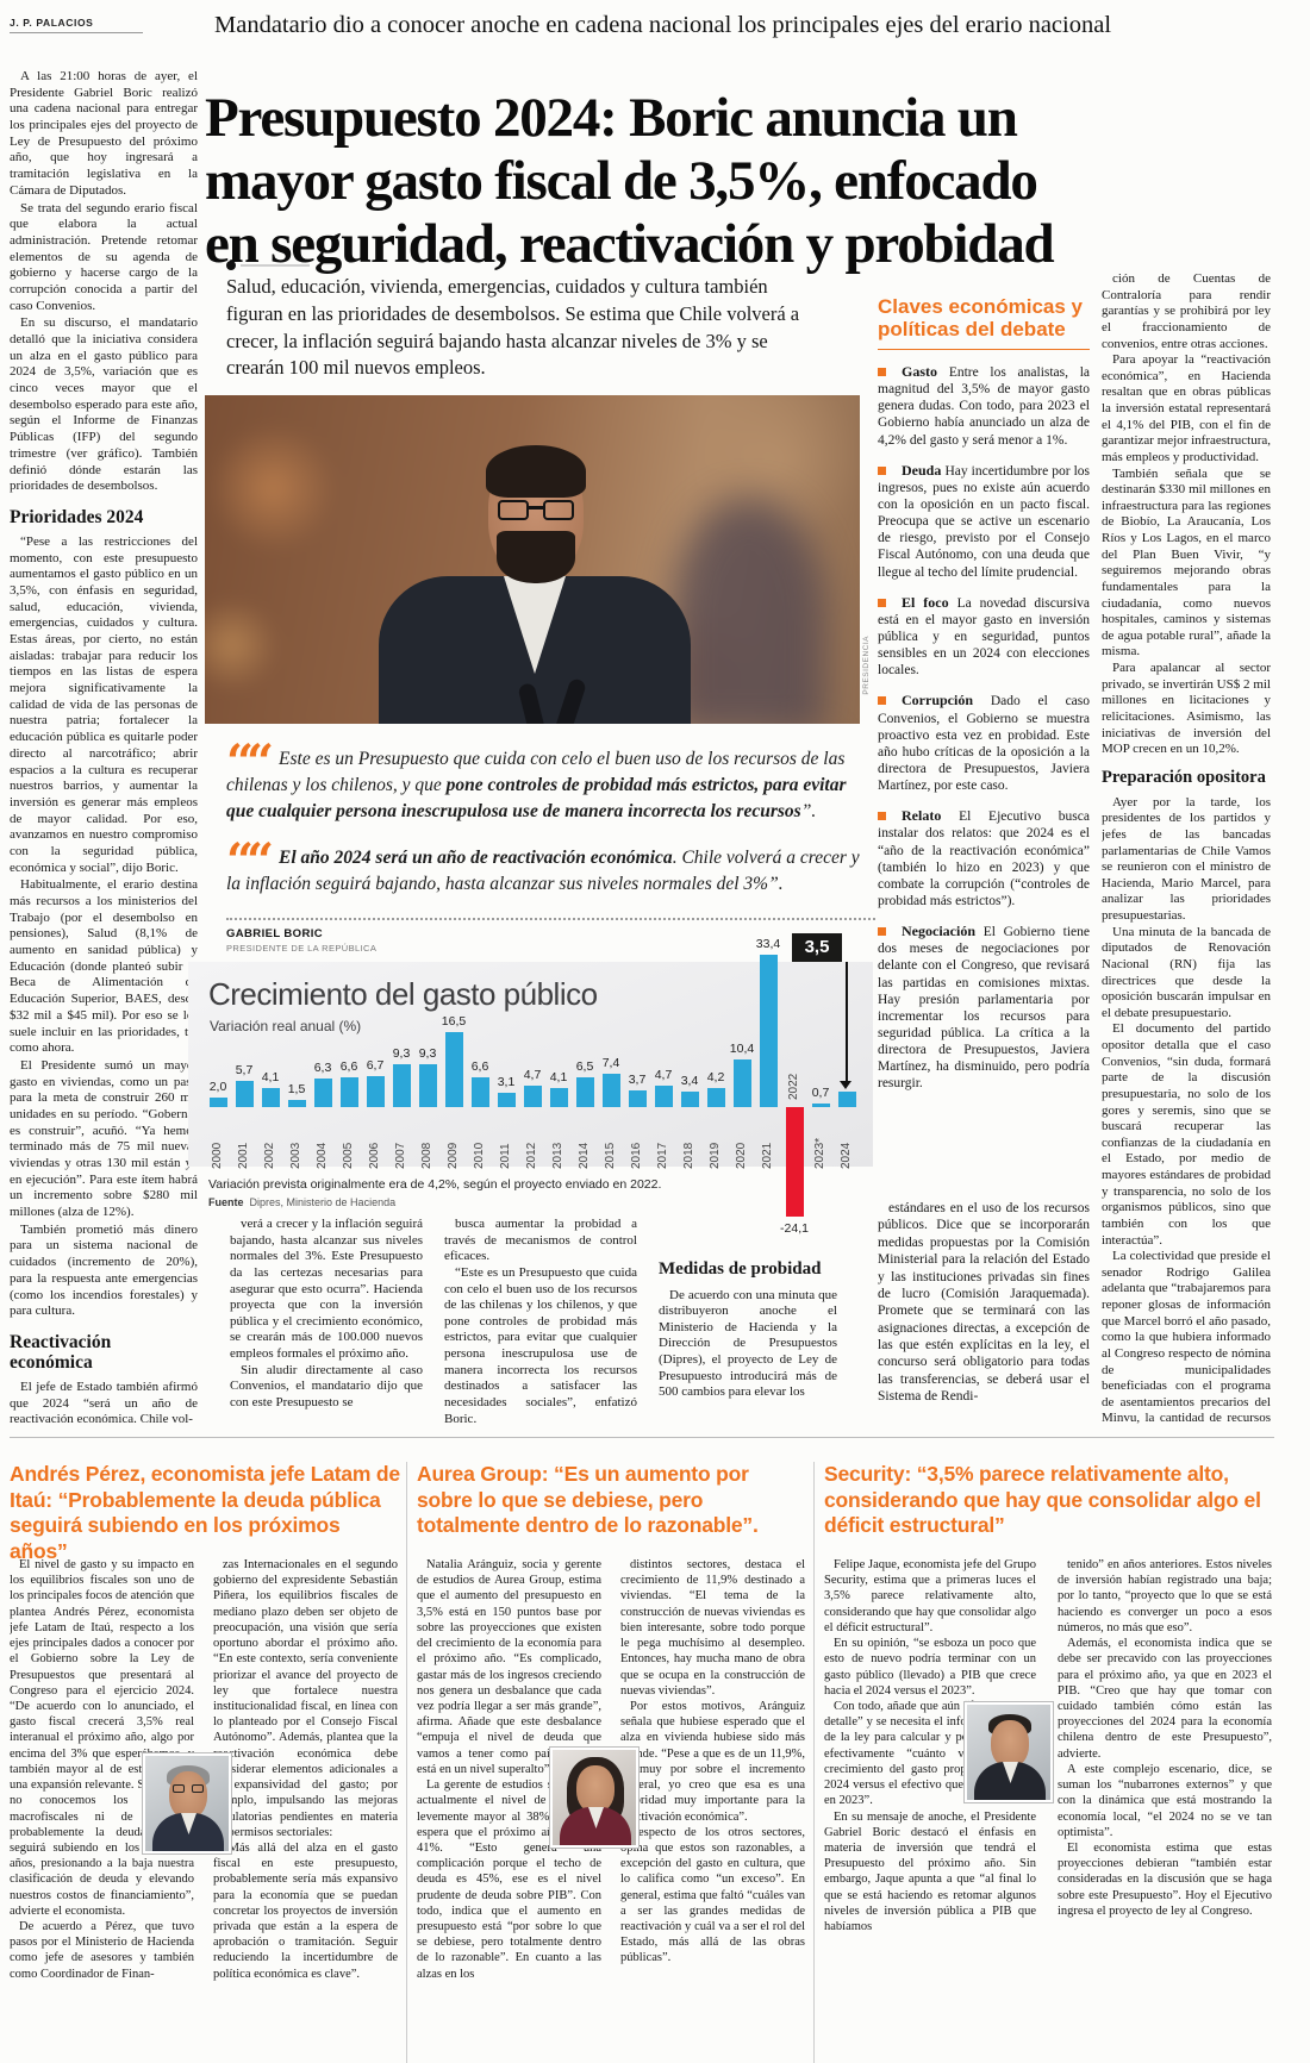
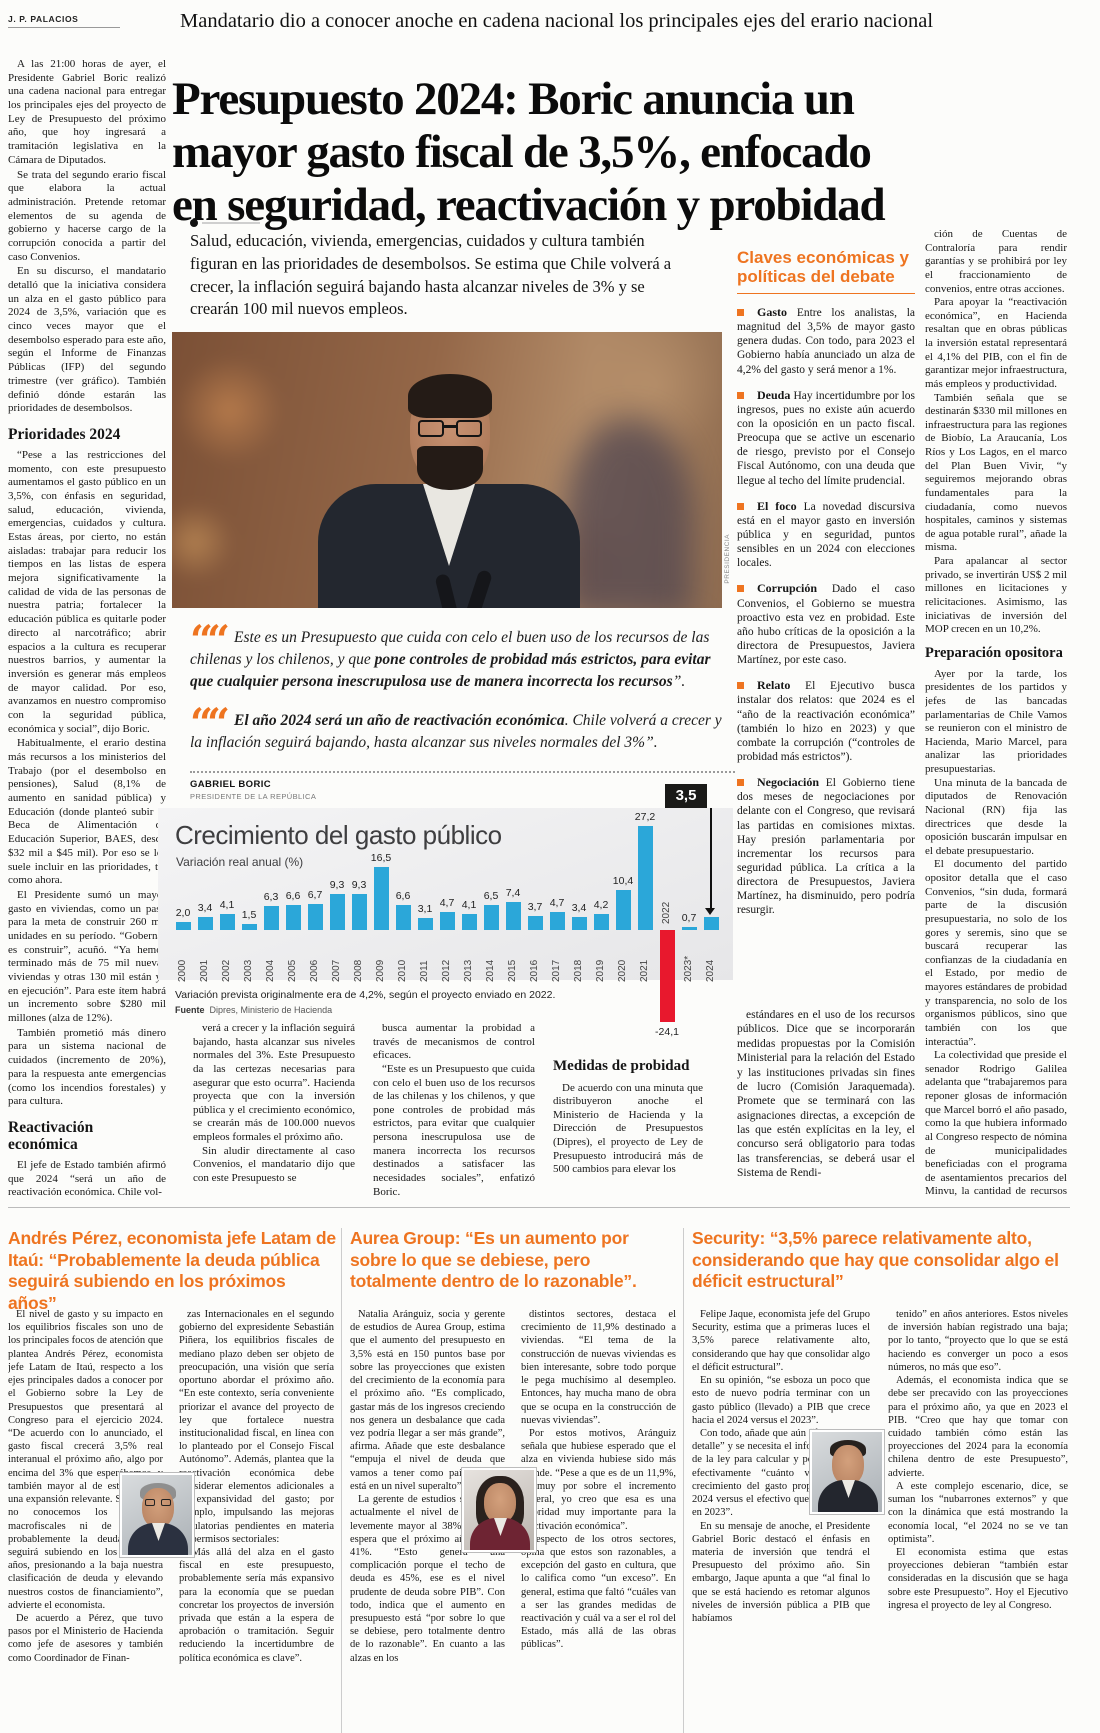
2001: 5,7 -> 3,4
2021: 33,4 -> 27,2
